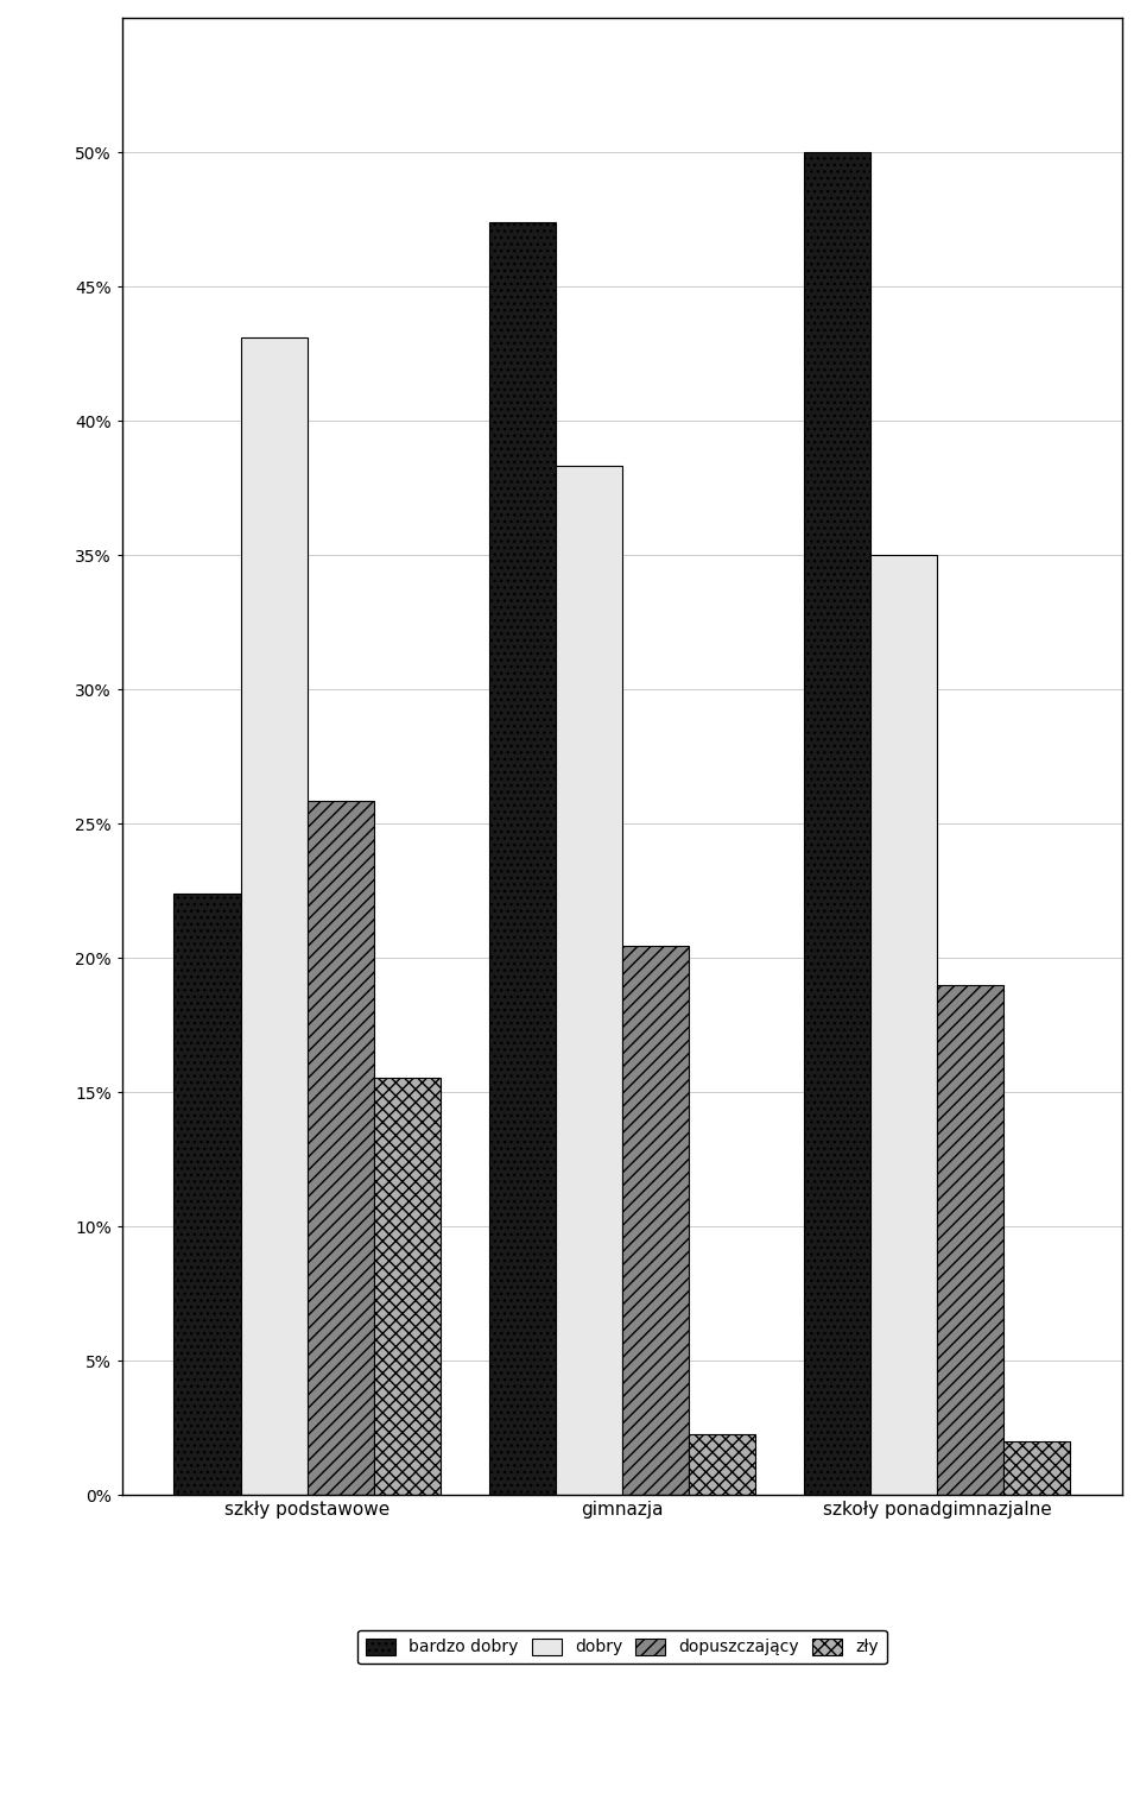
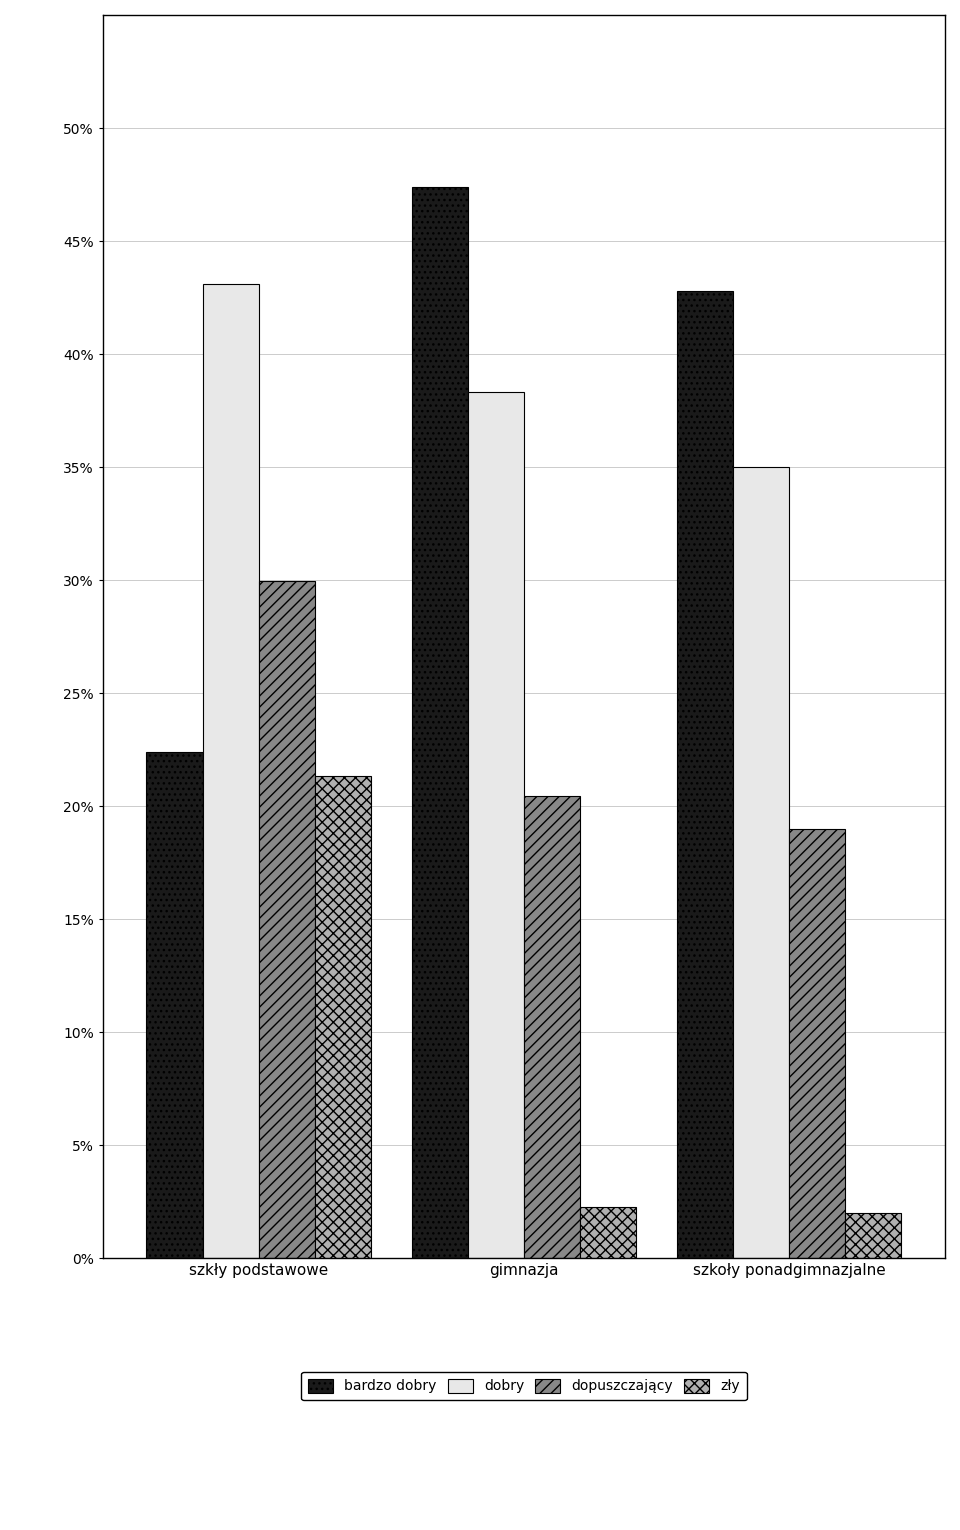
dopuszczający/szkły podstawowe: 25.86% -> 29.95%
zły/szkły podstawowe: 15.52% -> 21.35%
bardzo dobry/szkoły ponadgimnazjalne: 50.00% -> 42.80%
